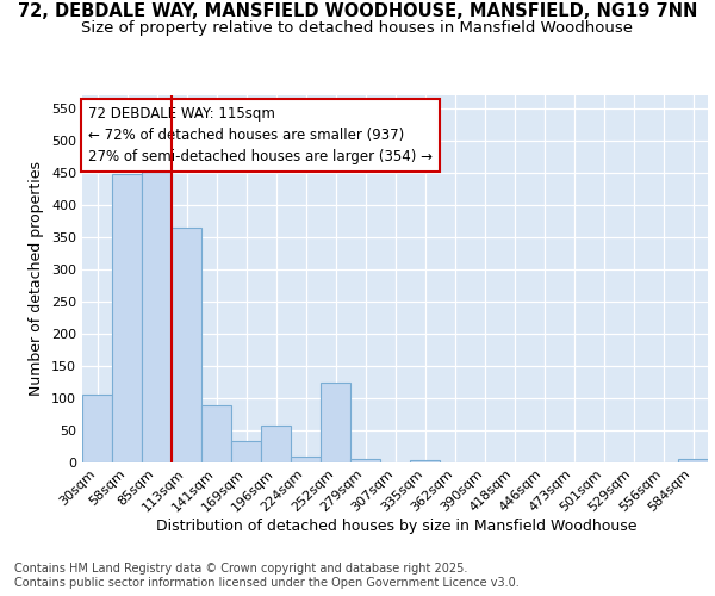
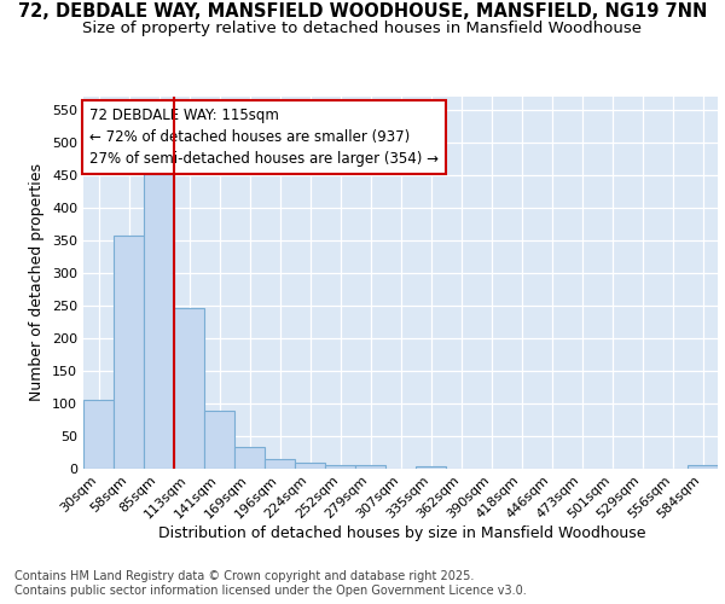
58sqm: 448 -> 357
113sqm: 364 -> 246
196sqm: 56 -> 13
252sqm: 124 -> 5
